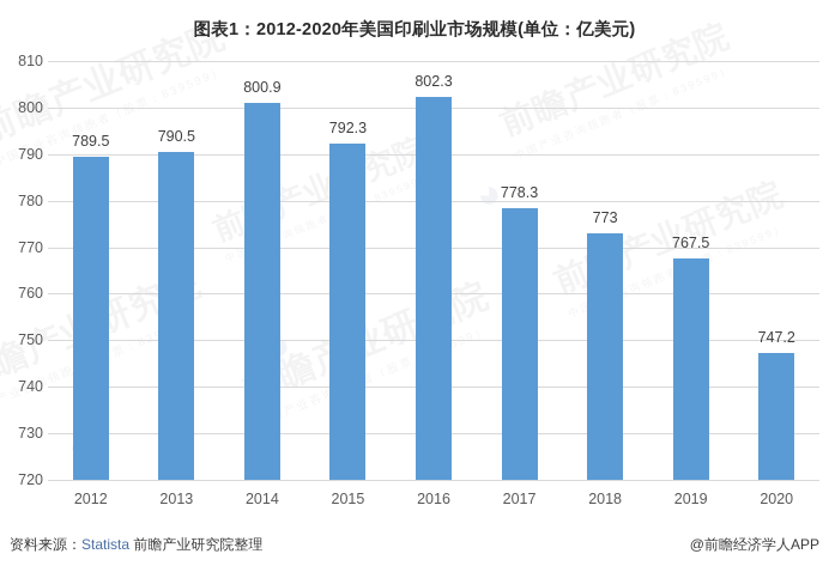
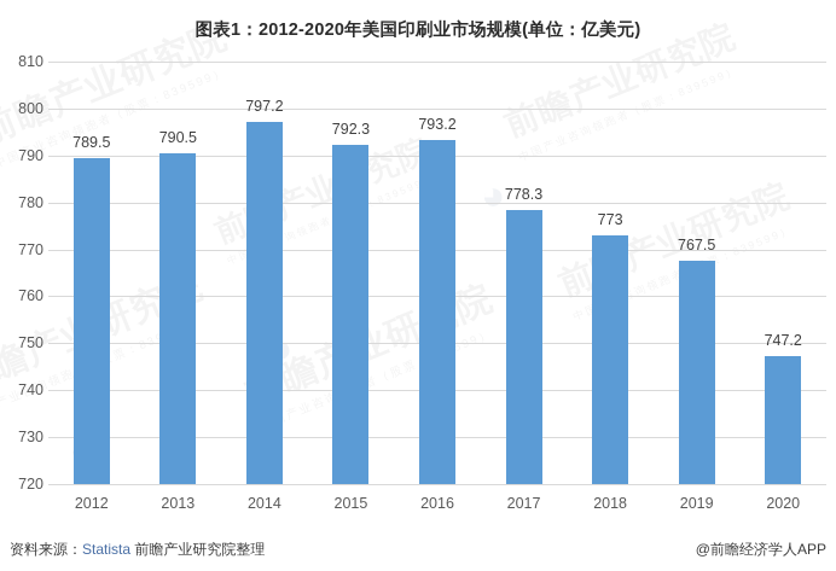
2014: 800.9 -> 797.2
2016: 802.3 -> 793.2
